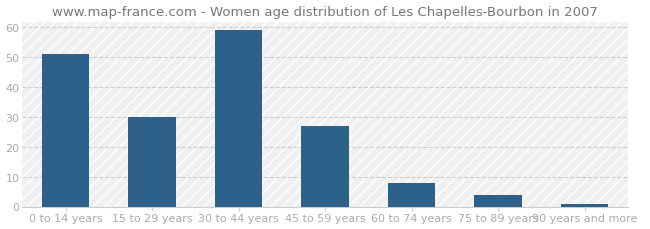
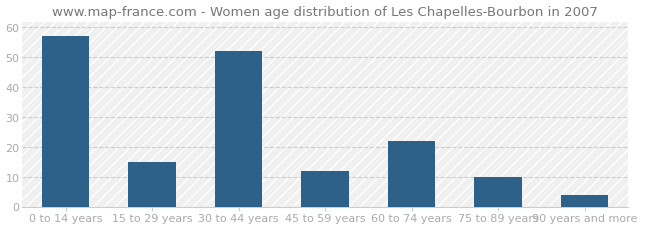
0 to 14 years: 51 -> 57
15 to 29 years: 30 -> 15
30 to 44 years: 59 -> 52
45 to 59 years: 27 -> 12
60 to 74 years: 8 -> 22
75 to 89 years: 4 -> 10
90 years and more: 1 -> 4
